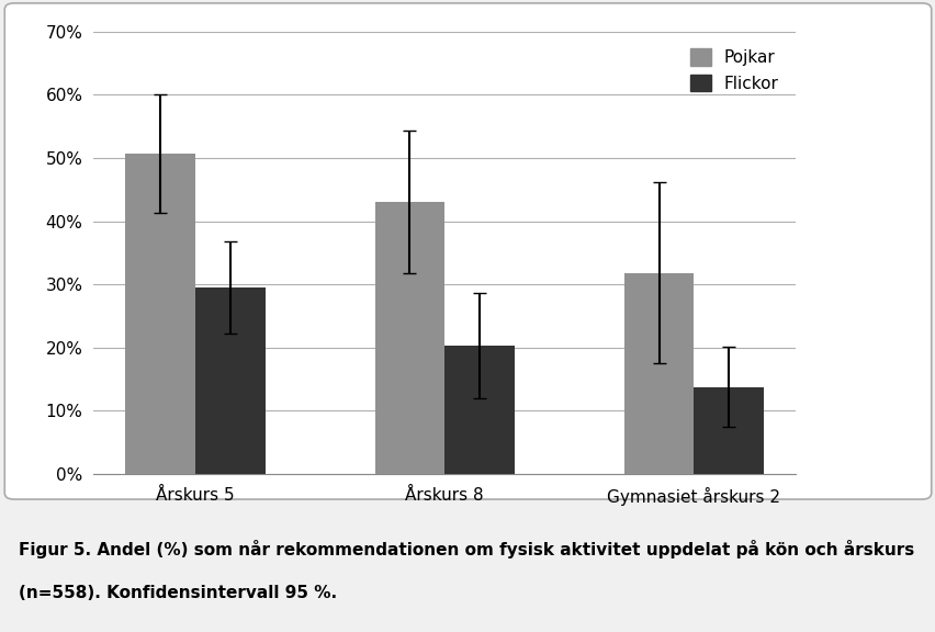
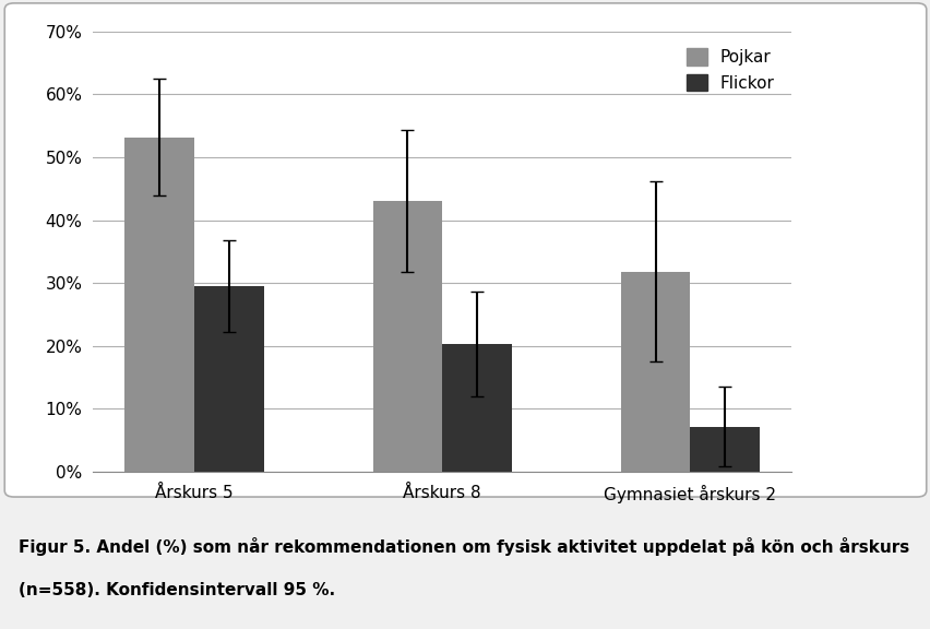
Pojkar/Årskurs 5: 50.7% -> 53.2%
Flickor/Gymnasiet årskurs 2: 13.8% -> 7.2%
